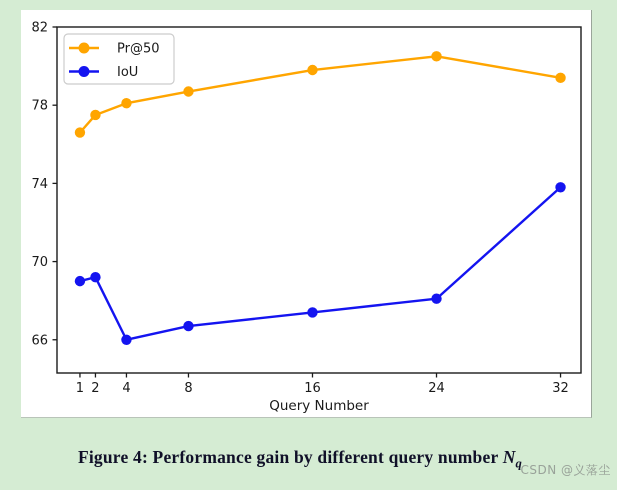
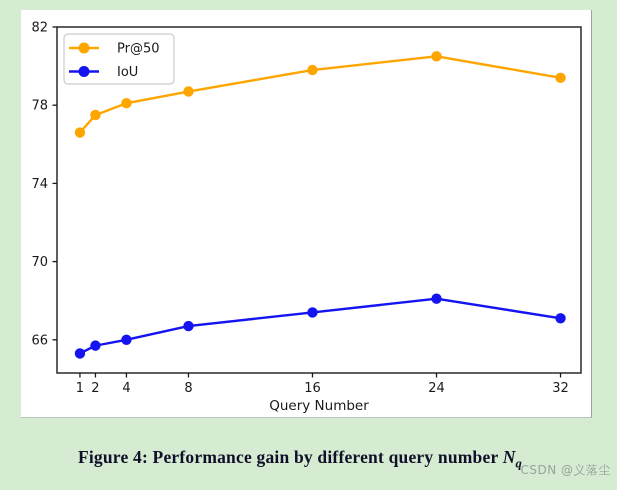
IoU/1: 69.0 -> 65.3
IoU/2: 69.2 -> 65.7
IoU/32: 73.8 -> 67.1
